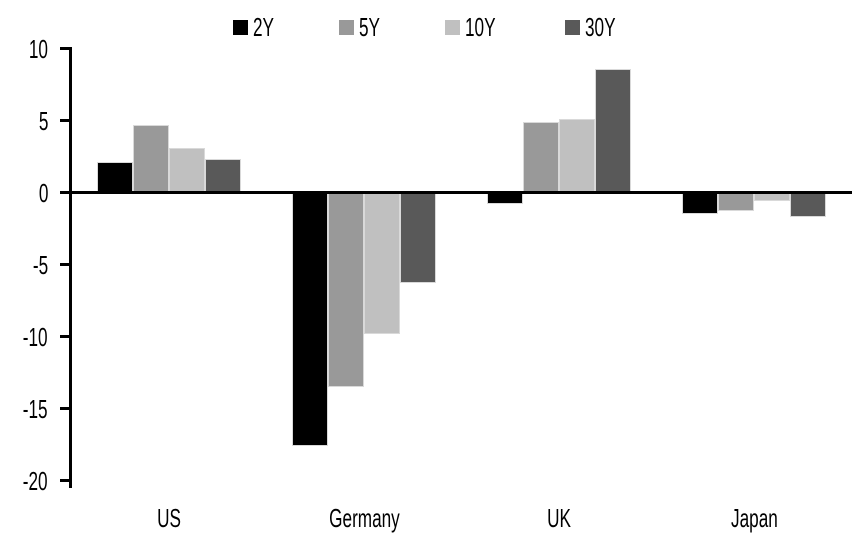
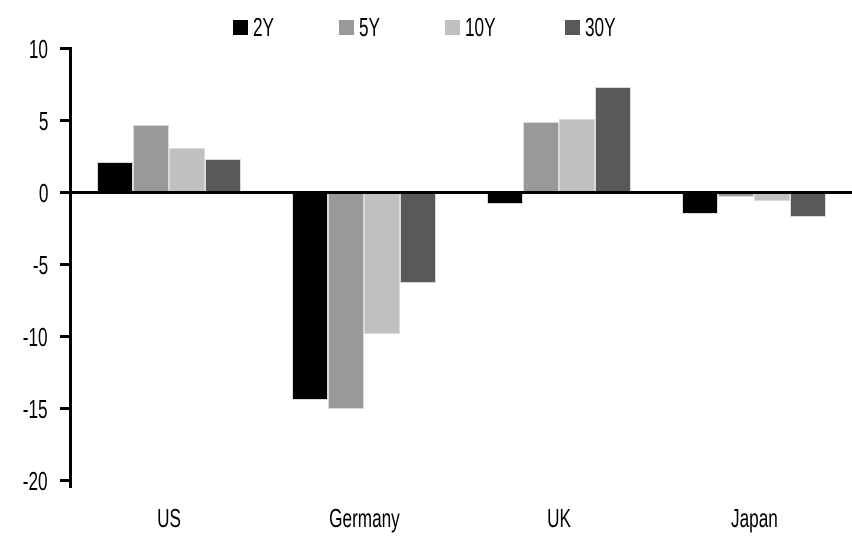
2Y/Germany: -17.6 -> -14.4
5Y/Germany: -13.5 -> -15.0
30Y/UK: 8.6 -> 7.3
5Y/Japan: -1.3 -> -0.3
